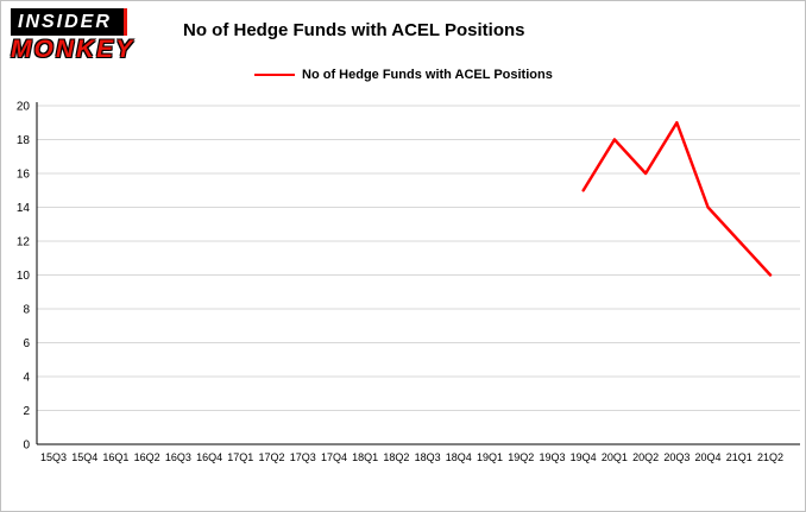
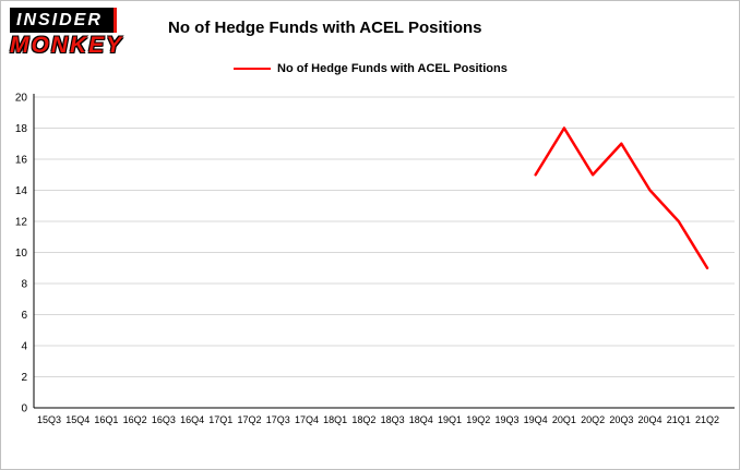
20Q2: 16 -> 15
20Q3: 19 -> 17
21Q2: 10 -> 9
